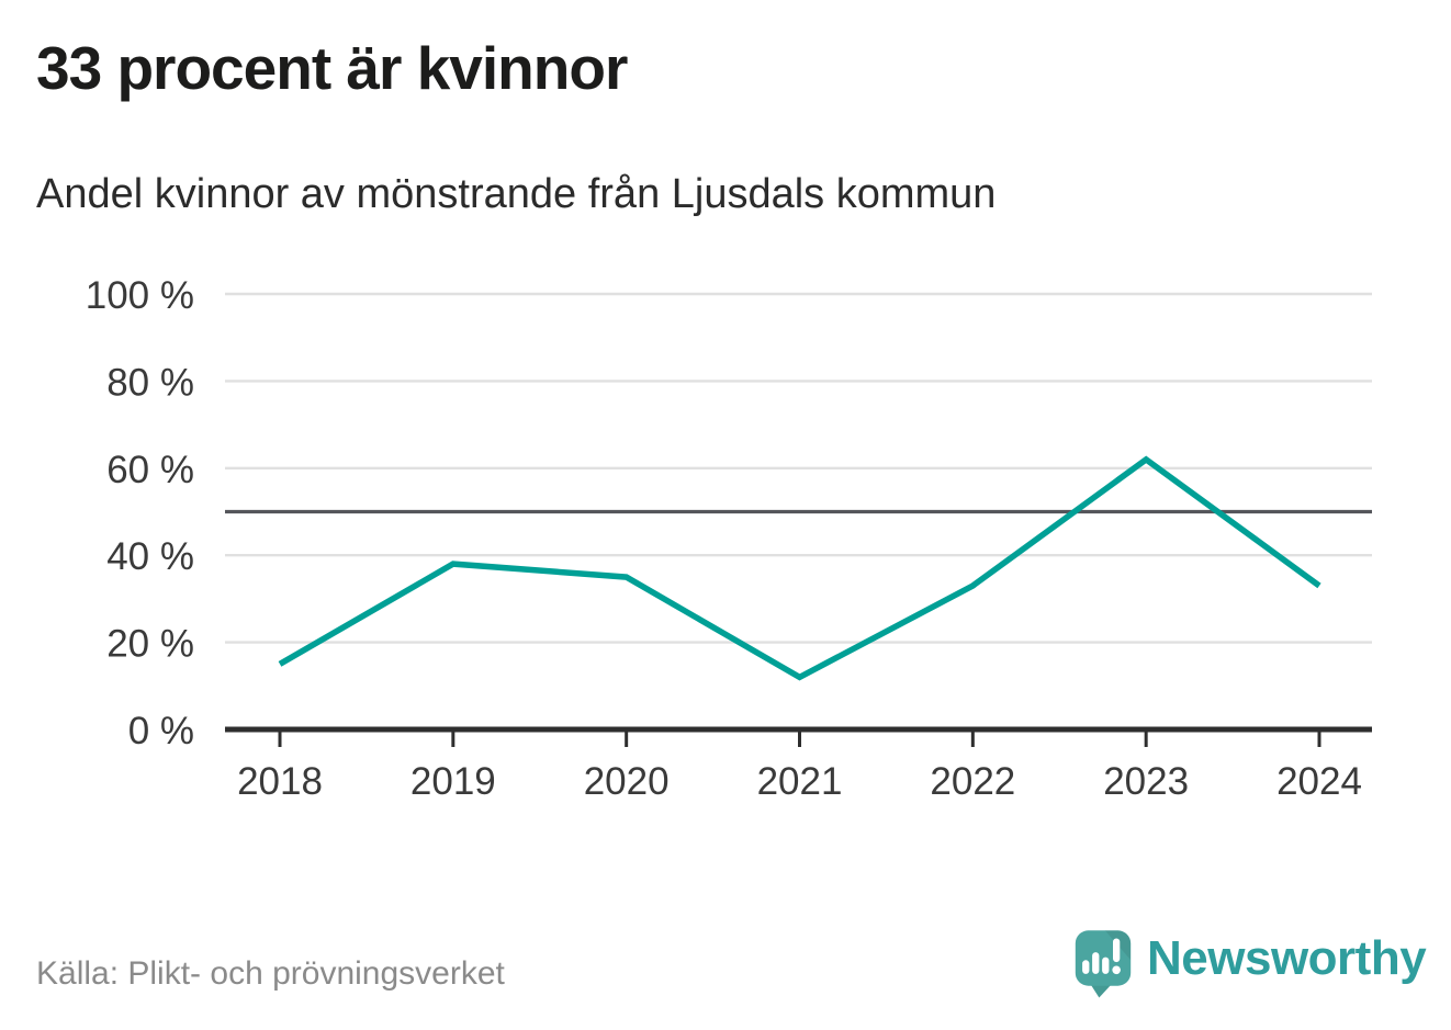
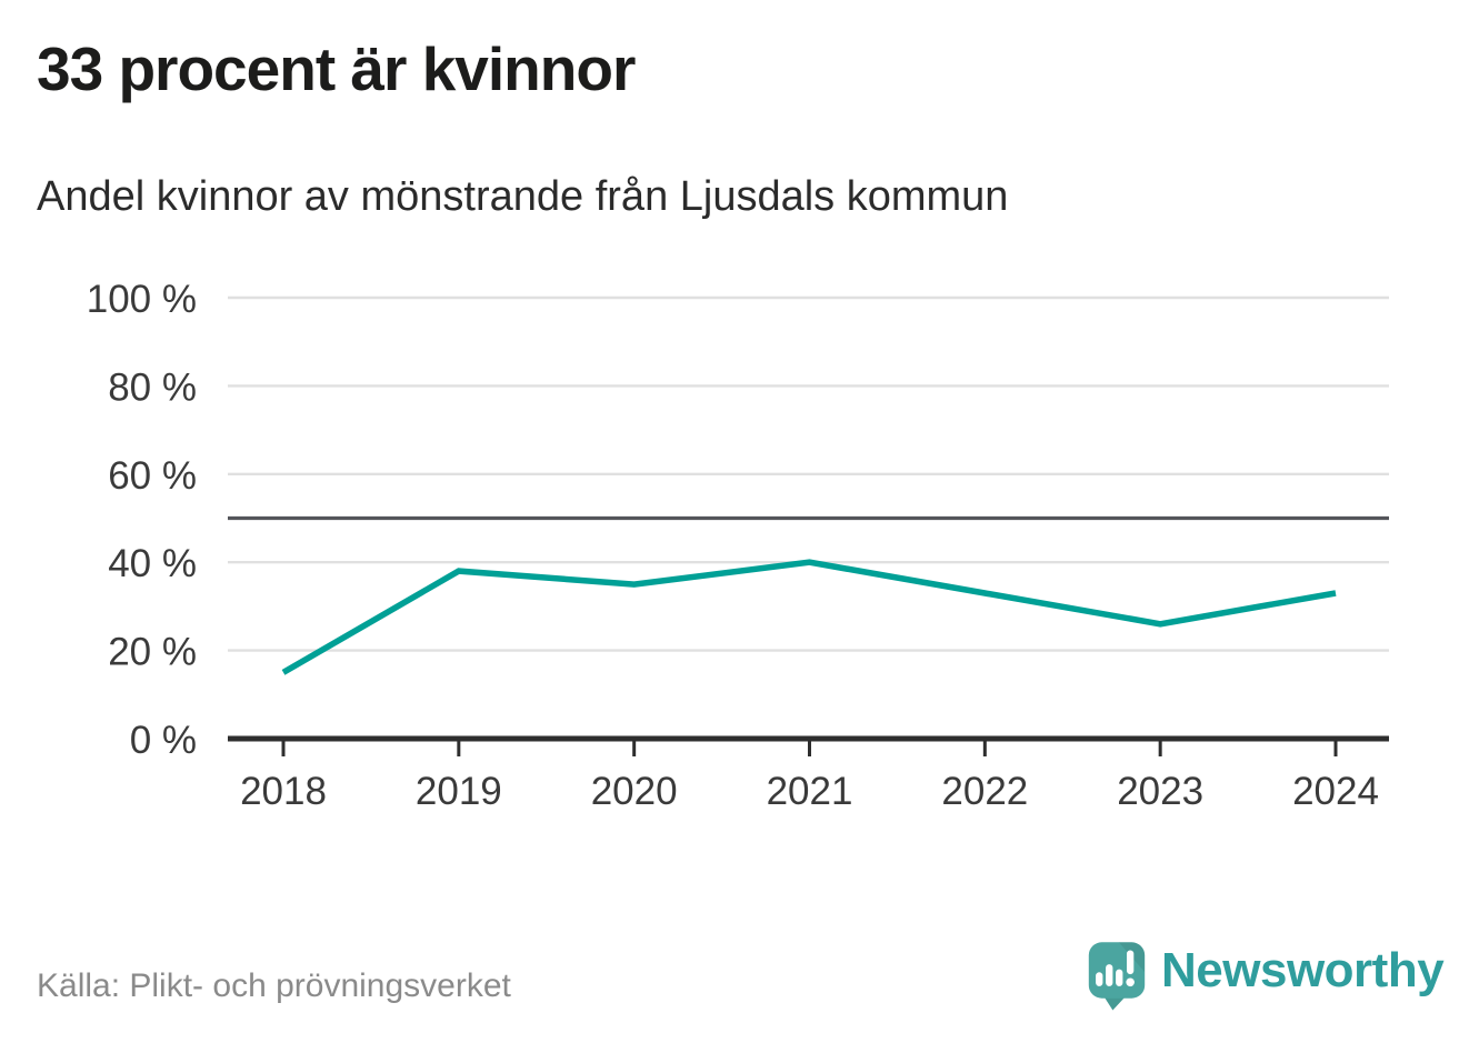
2021: 12% -> 40%
2023: 62% -> 26%
